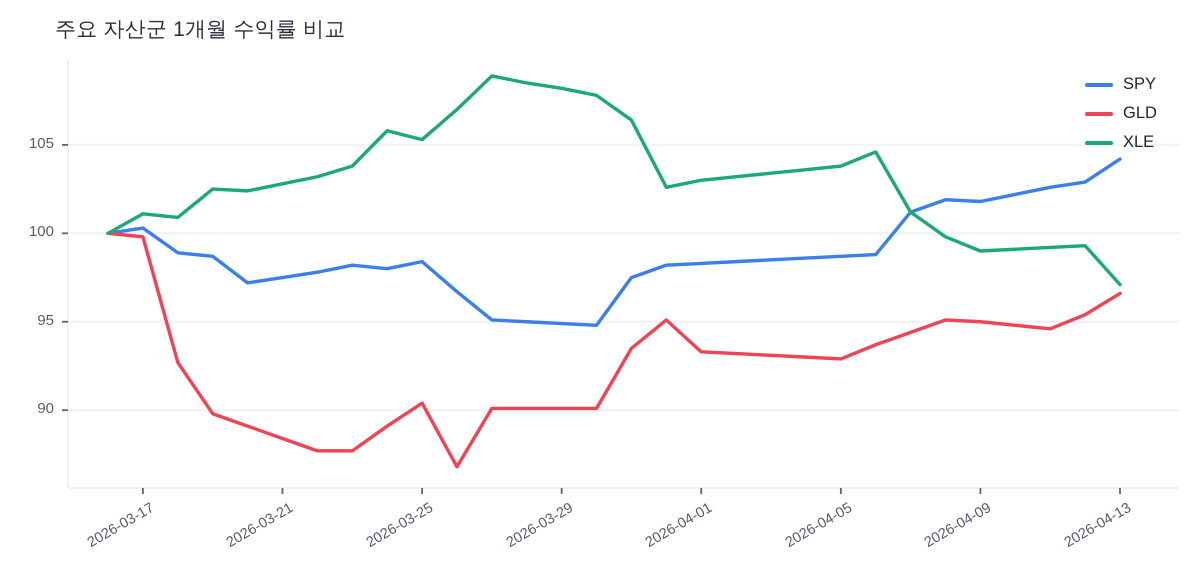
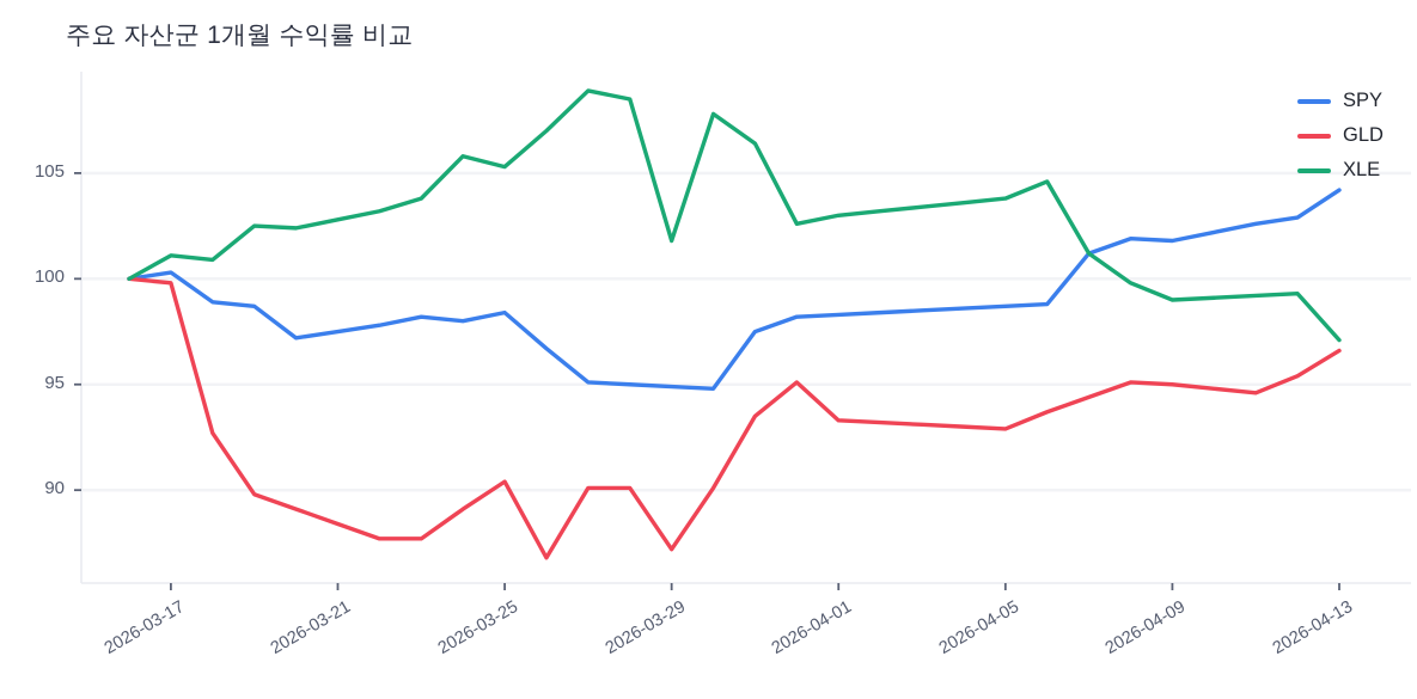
GLD/2026-03-29: 90.1 -> 87.2
XLE/2026-03-29: 108.2 -> 101.8
